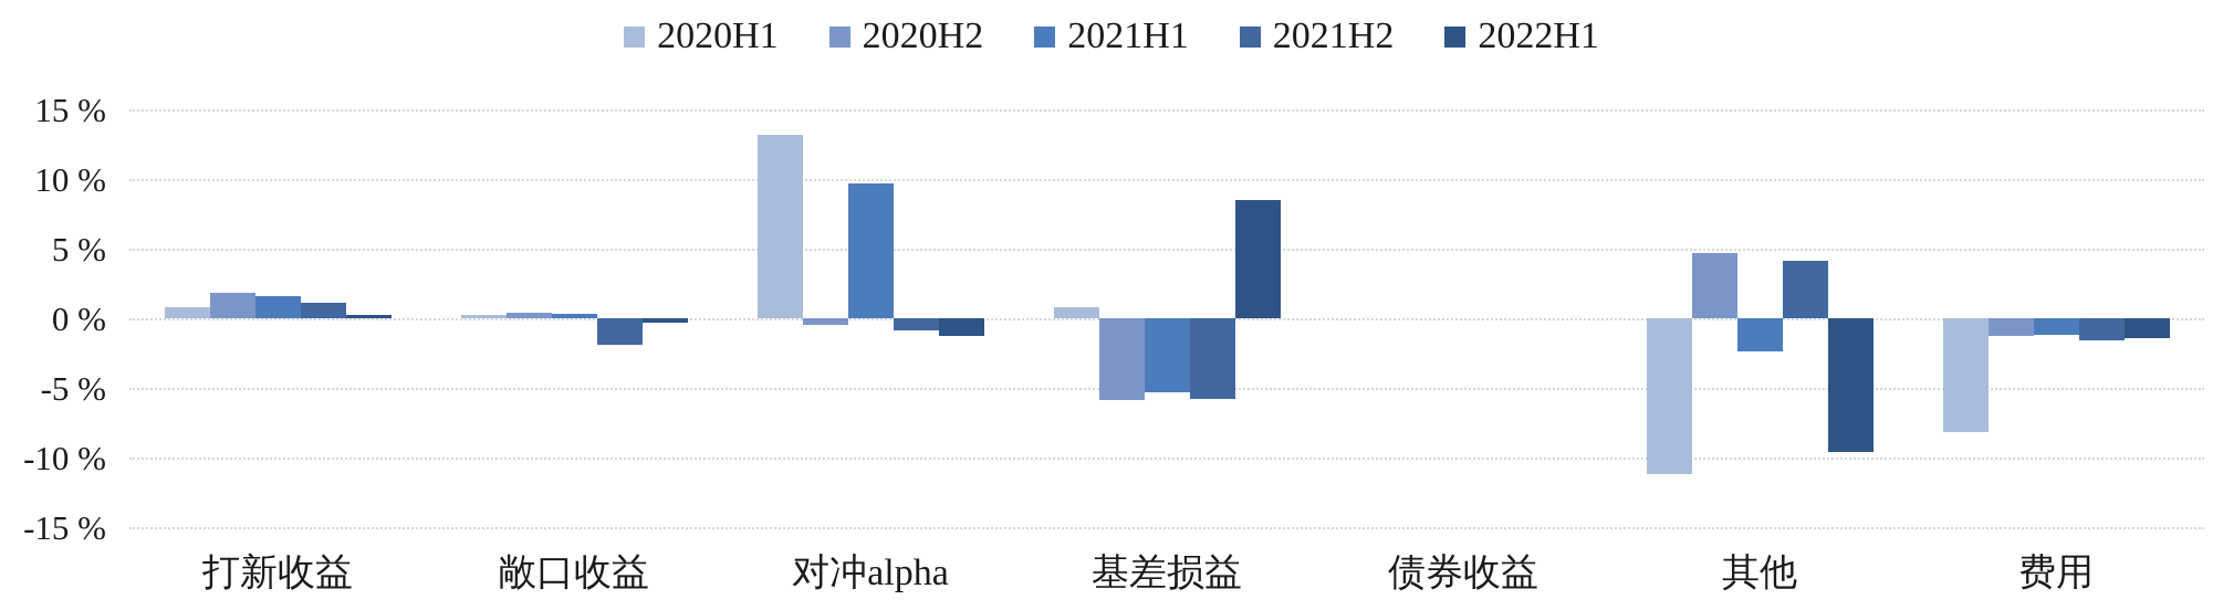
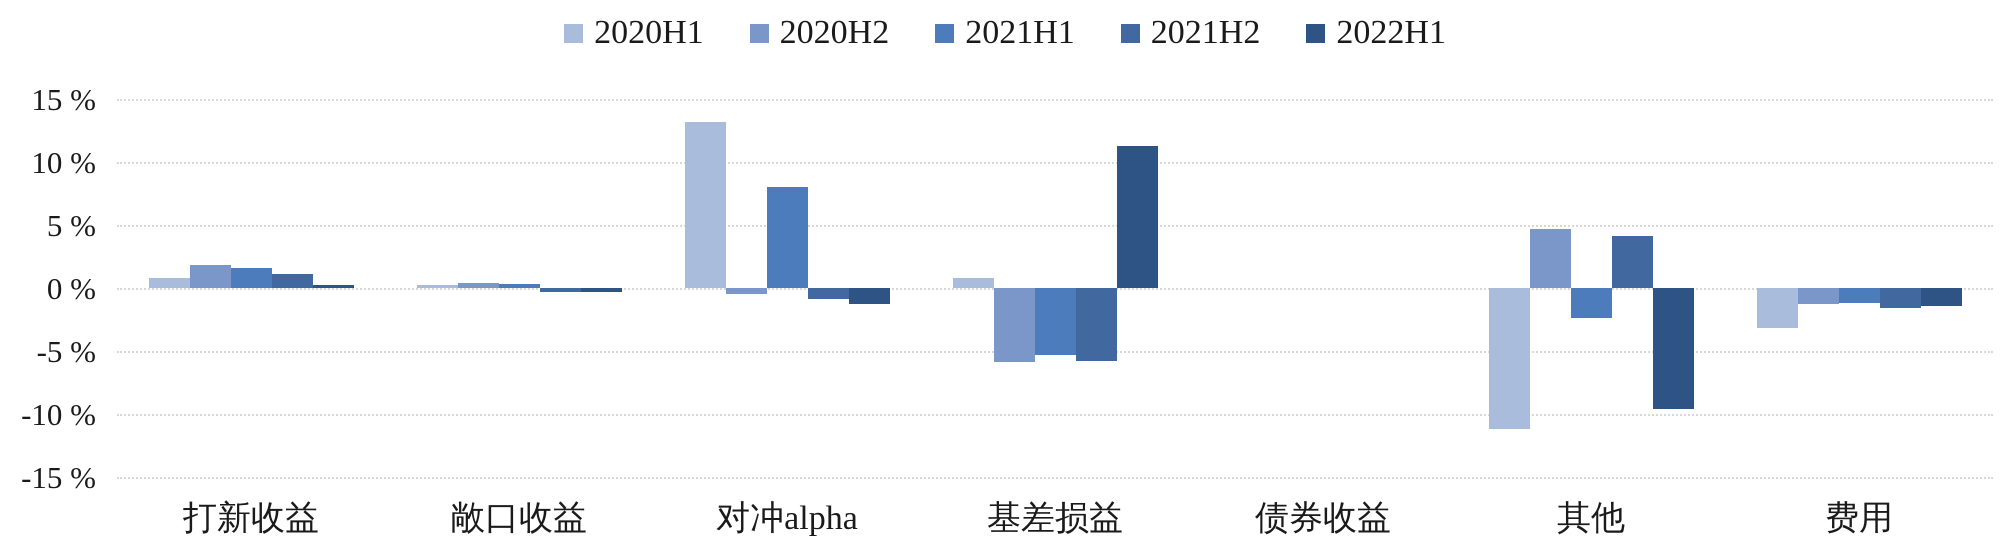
2021H2/敞口收益: -1.9% -> -0.3%
2021H1/对冲alpha: 9.7% -> 8.0%
2022H1/基差损益: 8.5% -> 11.3%
2020H1/费用: -8.2% -> -3.2%
